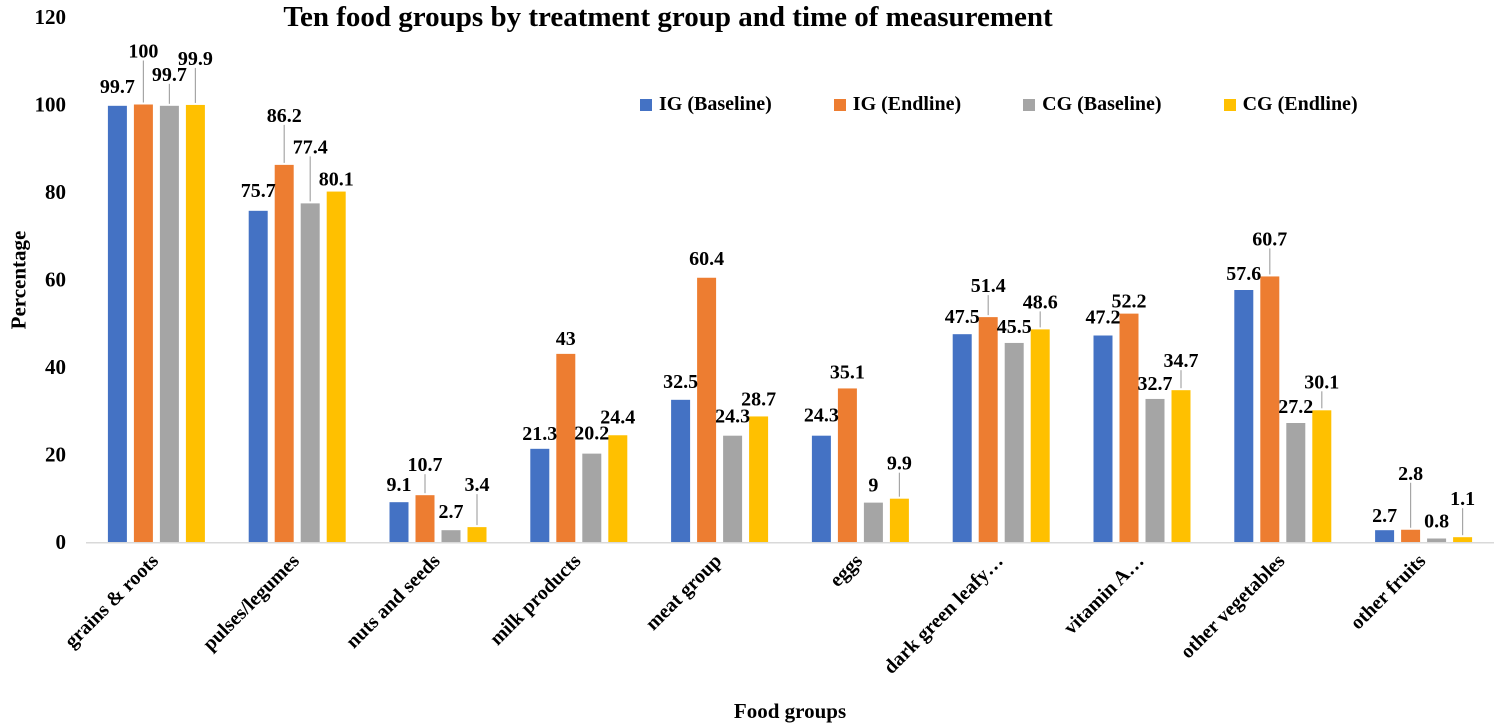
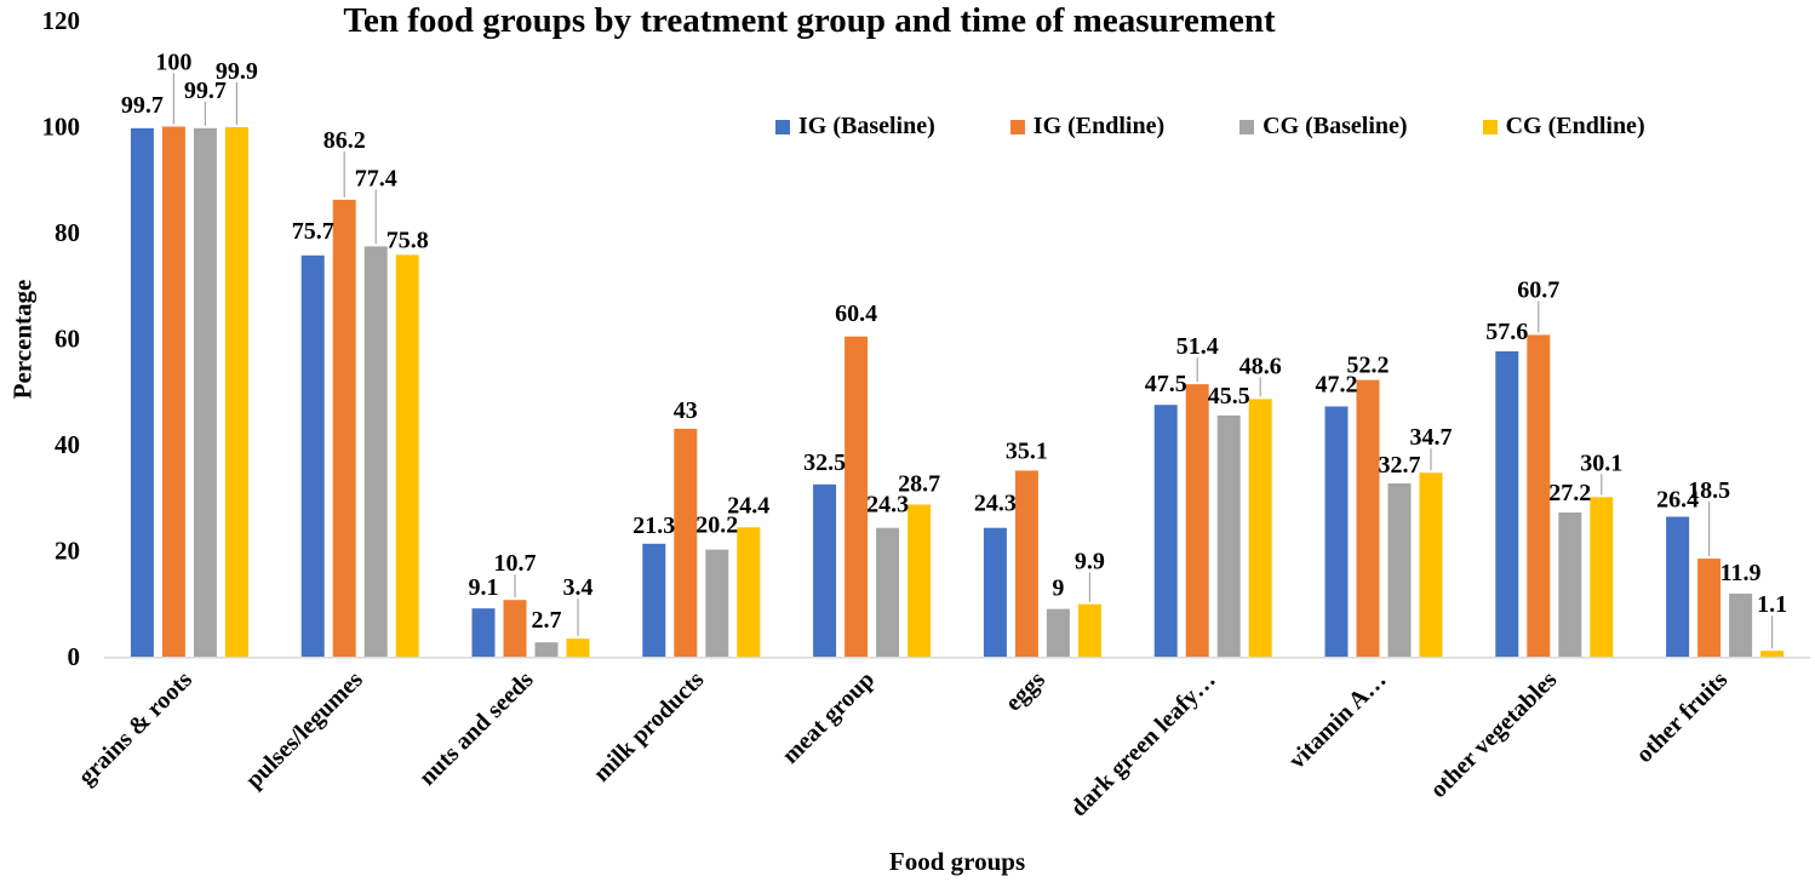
CG (Endline)/pulses/legumes: 80.1 -> 75.8
IG (Baseline)/other fruits: 2.7 -> 26.4
IG (Endline)/other fruits: 2.8 -> 18.5
CG (Baseline)/other fruits: 0.8 -> 11.9
